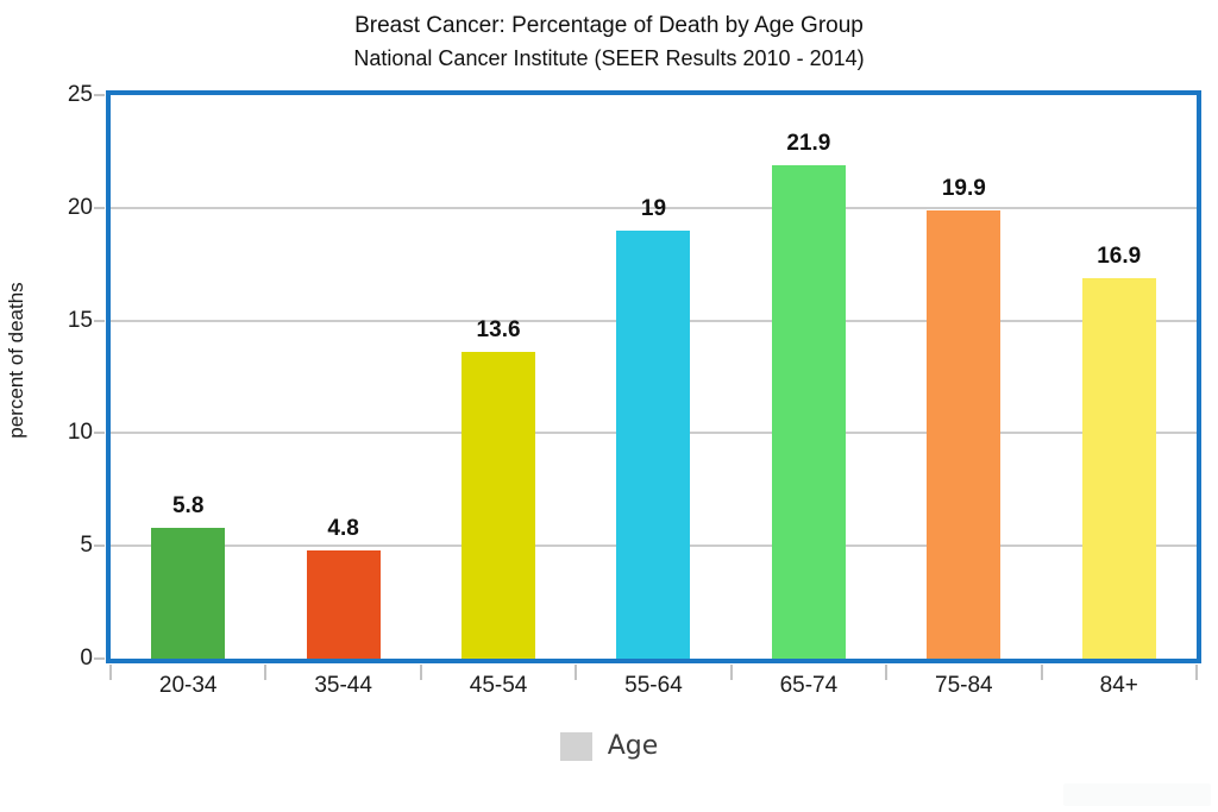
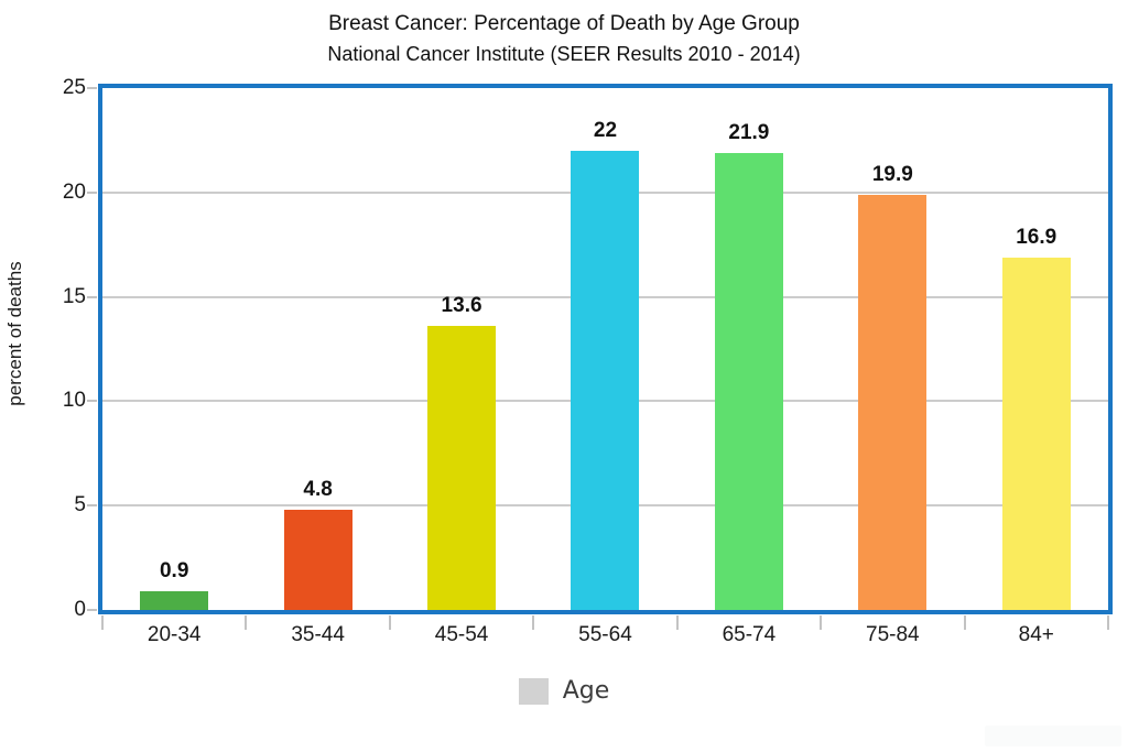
20-34: 5.8 -> 0.9
55-64: 19 -> 22
